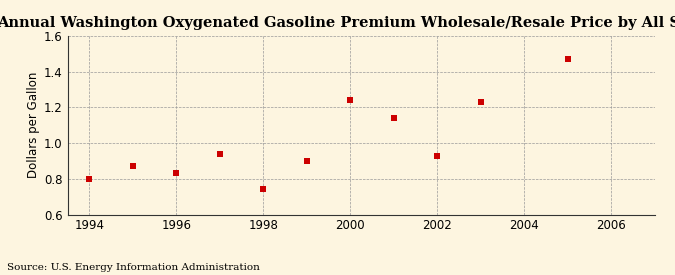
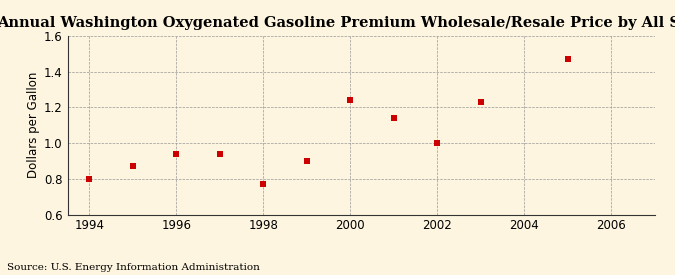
1996: 0.83 -> 0.94
1998: 0.74 -> 0.77
2002: 0.93 -> 1.00
